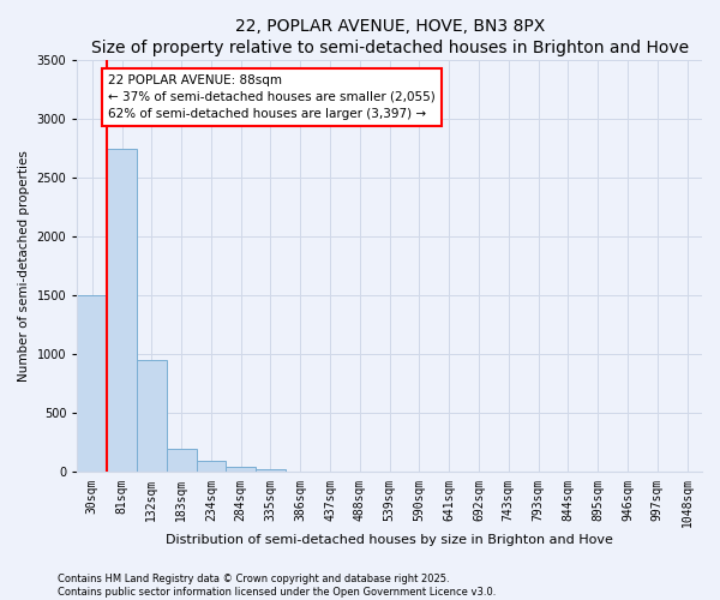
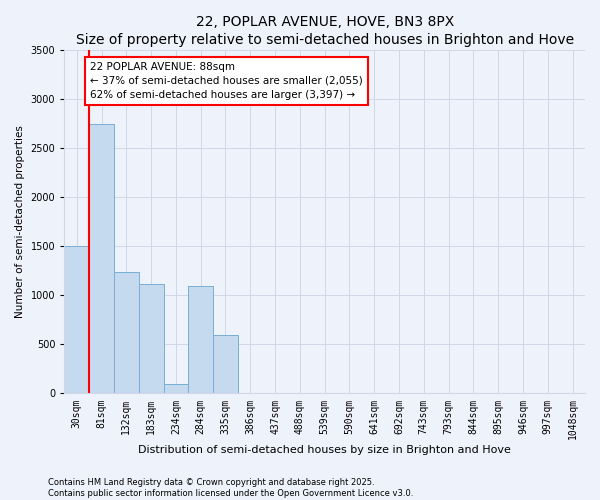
132sqm: 950 -> 1240
183sqm: 200 -> 1120
284sqm: 50 -> 1100
335sqm: 20 -> 600
